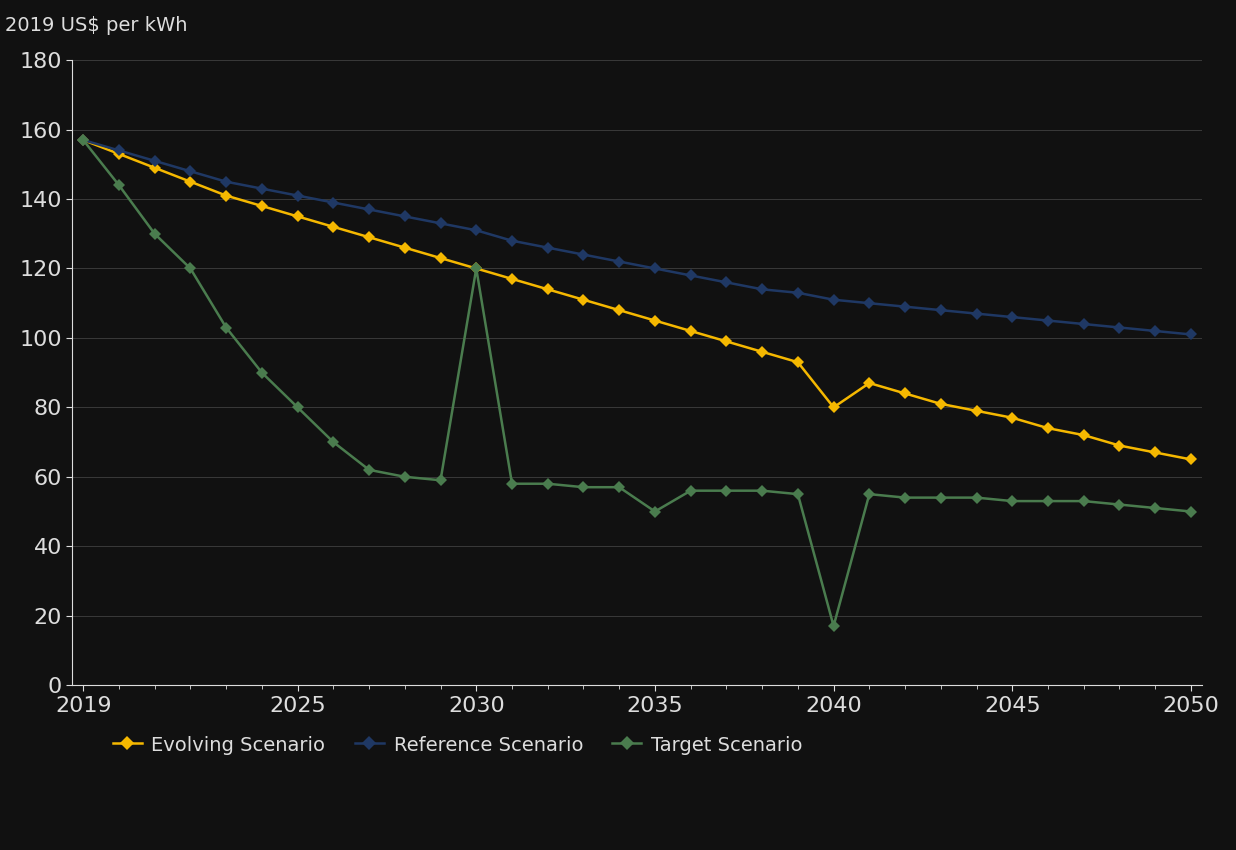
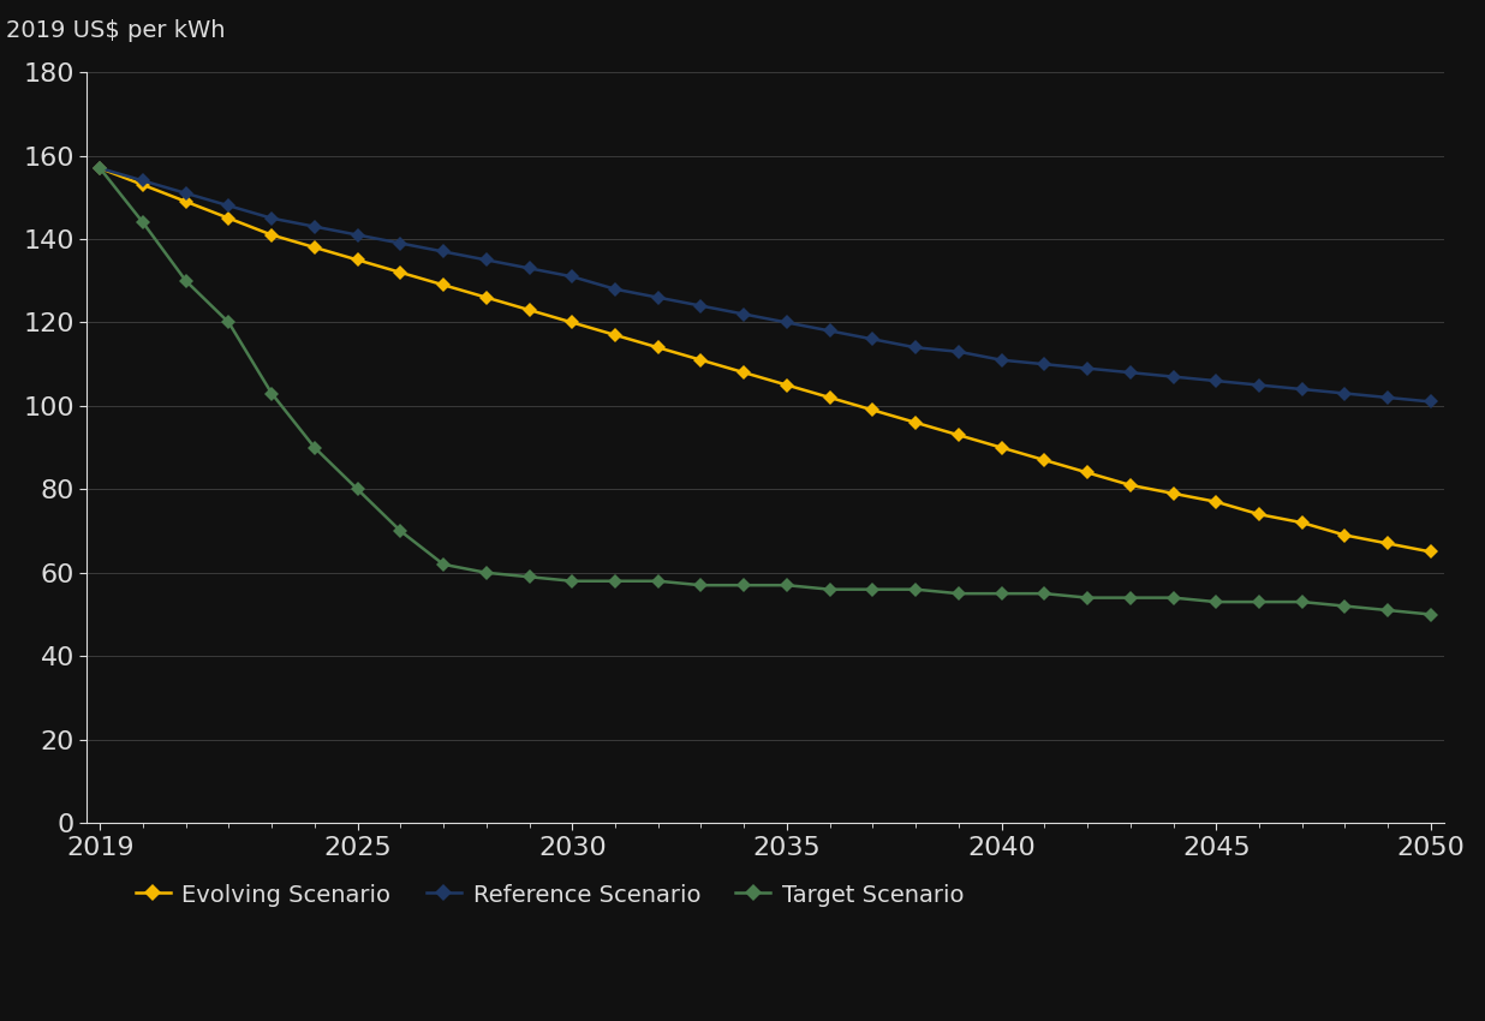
Target Scenario/2030: 120 -> 58
Target Scenario/2035: 50 -> 57
Evolving Scenario/2040: 80 -> 90
Target Scenario/2040: 17 -> 55
